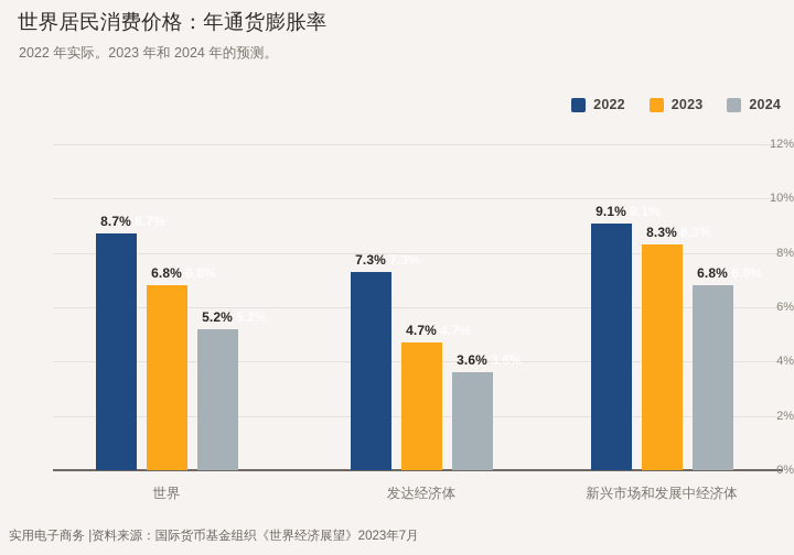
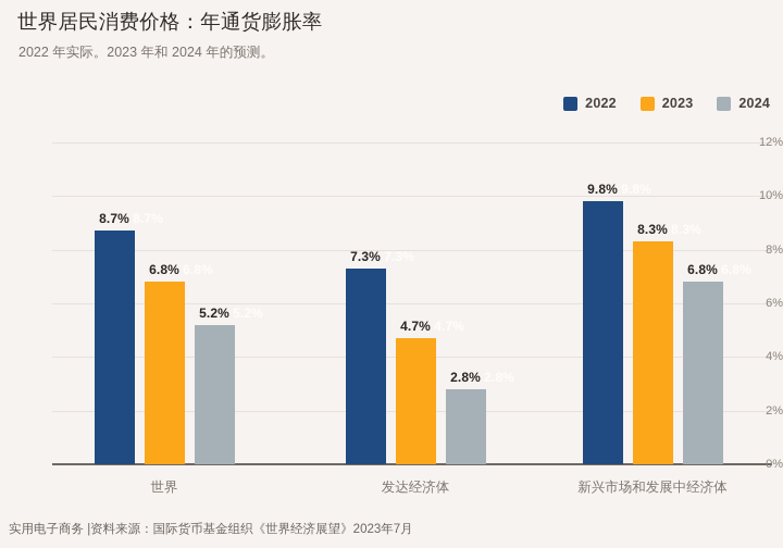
2024/发达经济体: 3.6% -> 2.8%
2022/新兴市场和发展中经济体: 9.1% -> 9.8%
